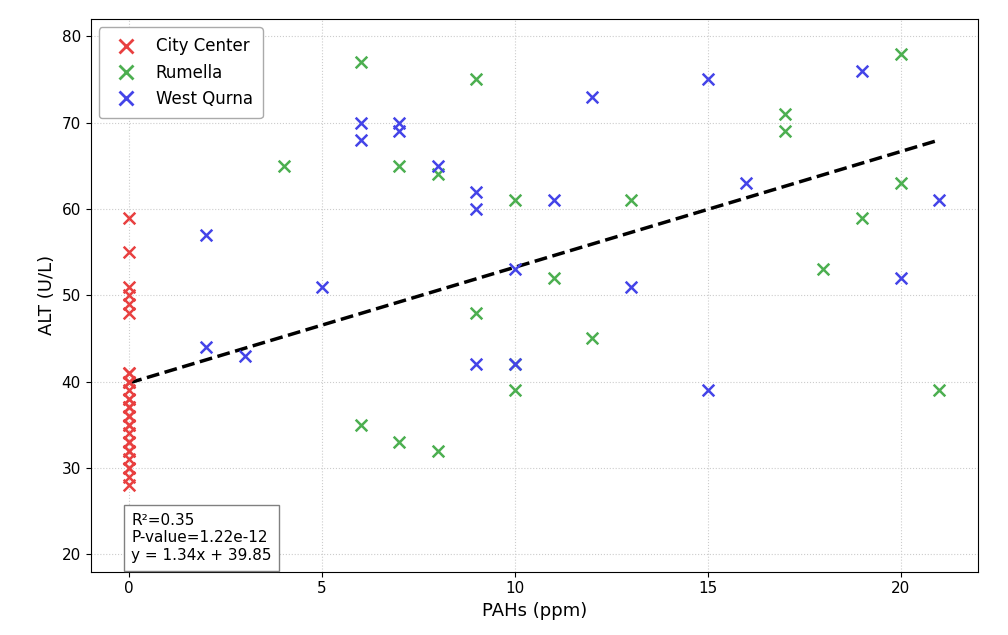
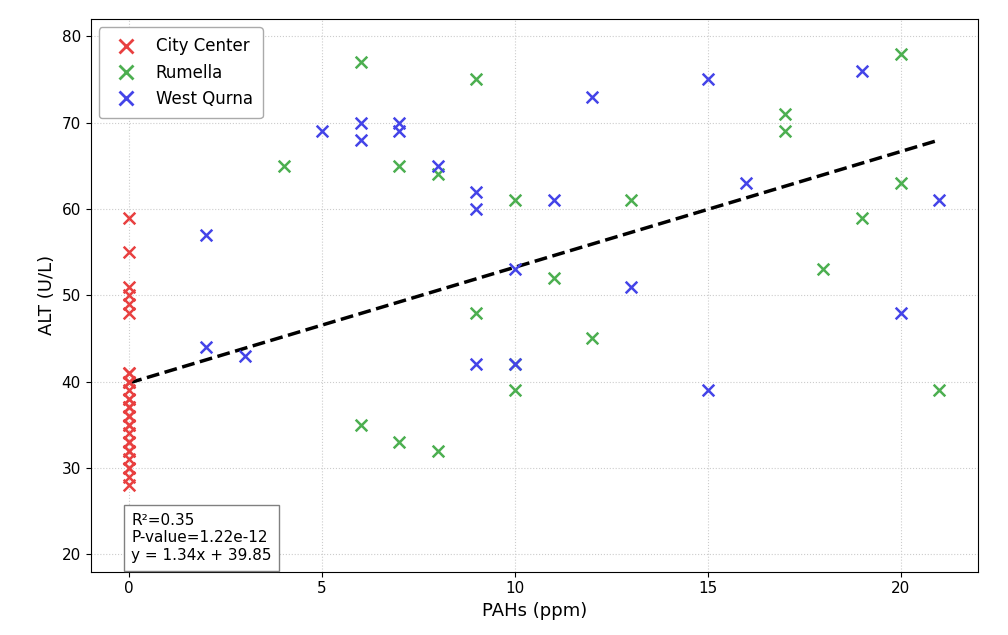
West Qurna/5: 51 -> 69
West Qurna/20: 52 -> 48
